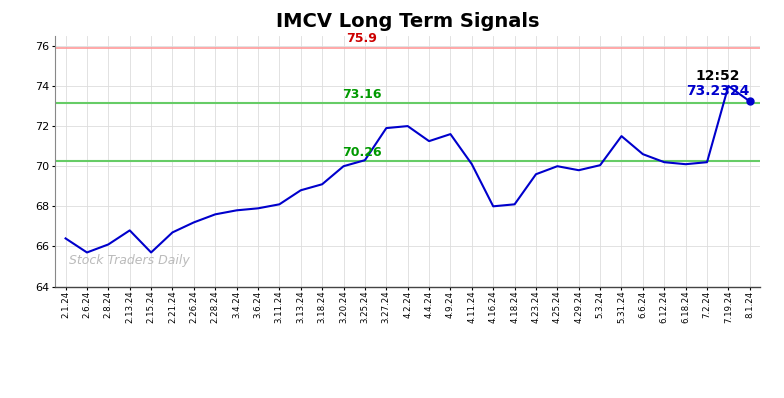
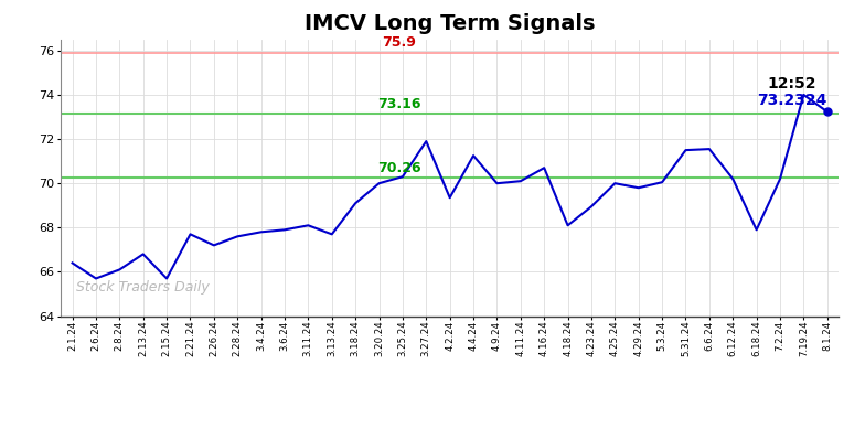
2.21.24: 66.70 -> 67.70
3.13.24: 68.80 -> 67.70
4.2.24: 72.00 -> 69.35
4.9.24: 71.60 -> 70.00
4.16.24: 68.00 -> 70.70
4.23.24: 69.60 -> 68.95
6.6.24: 70.60 -> 71.55
6.18.24: 70.10 -> 67.90
